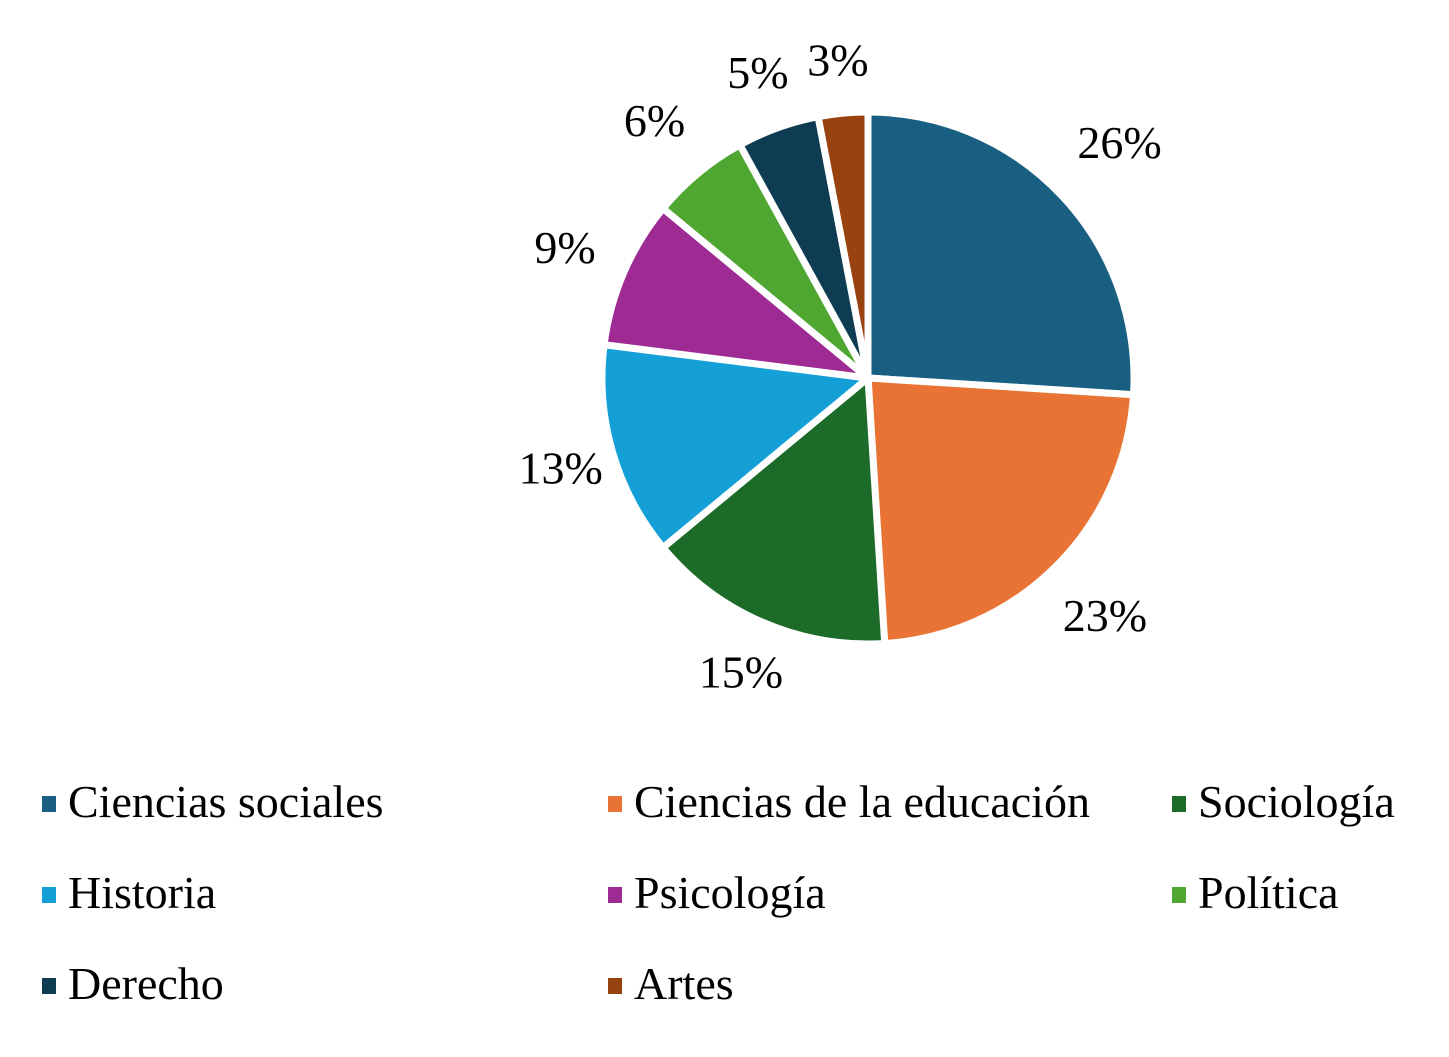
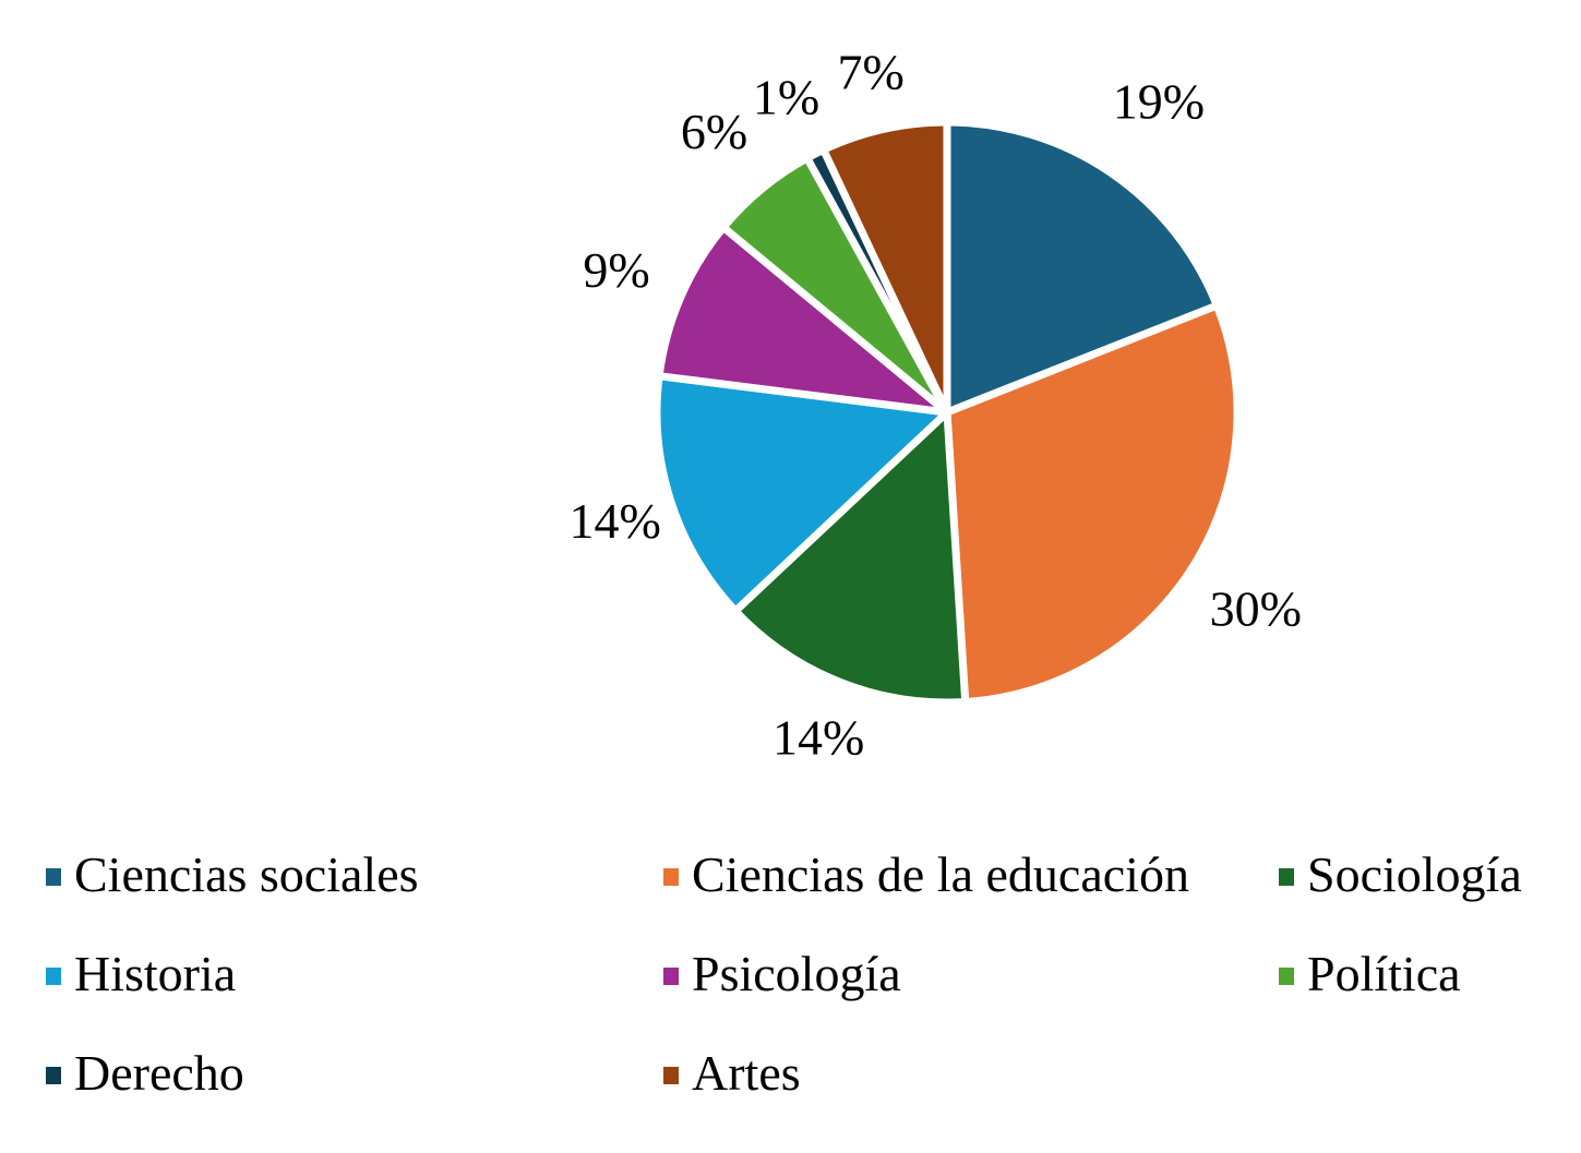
Ciencias sociales: 26% -> 19%
Ciencias de la educación: 23% -> 30%
Sociología: 15% -> 14%
Historia: 13% -> 14%
Derecho: 5% -> 1%
Artes: 3% -> 7%
